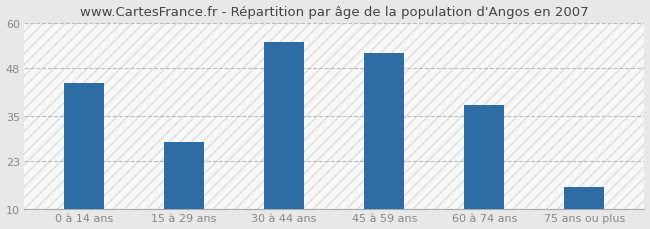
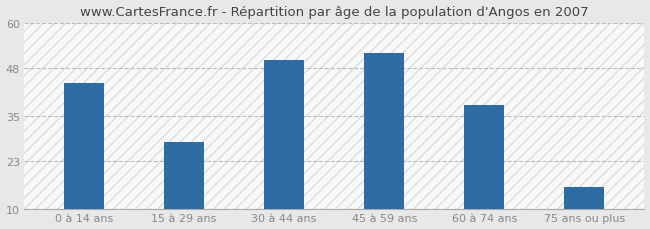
30 à 44 ans: 55 -> 50
